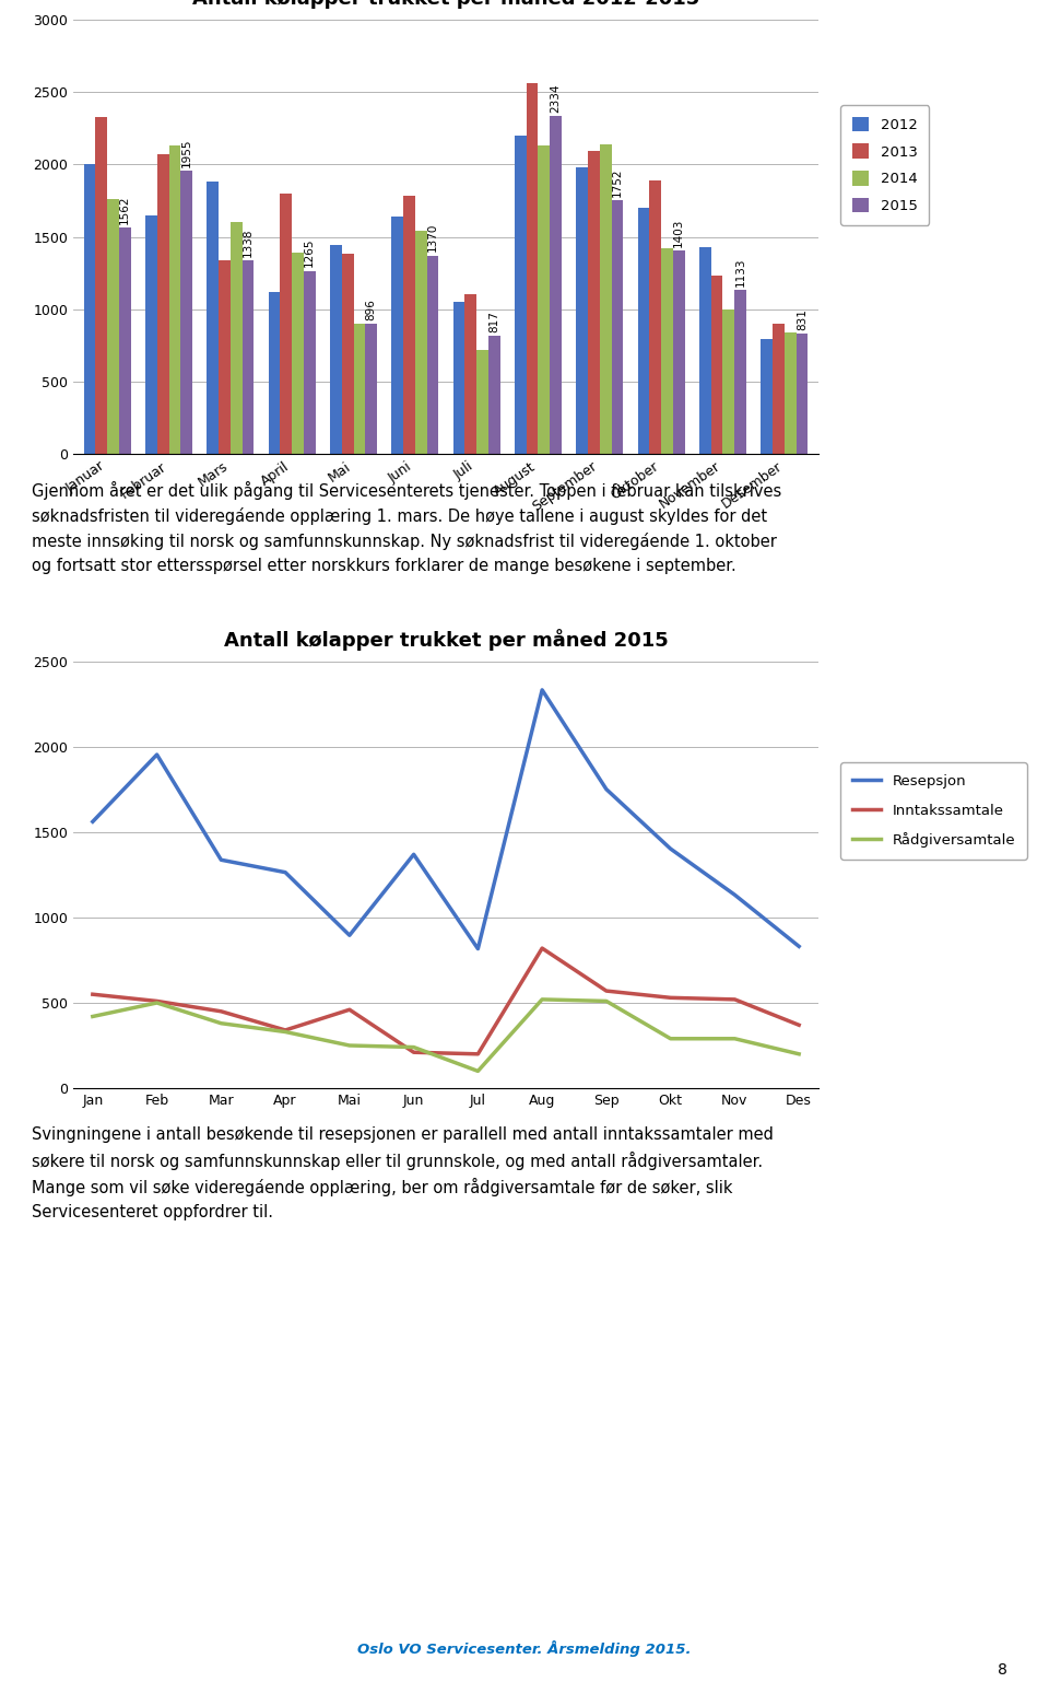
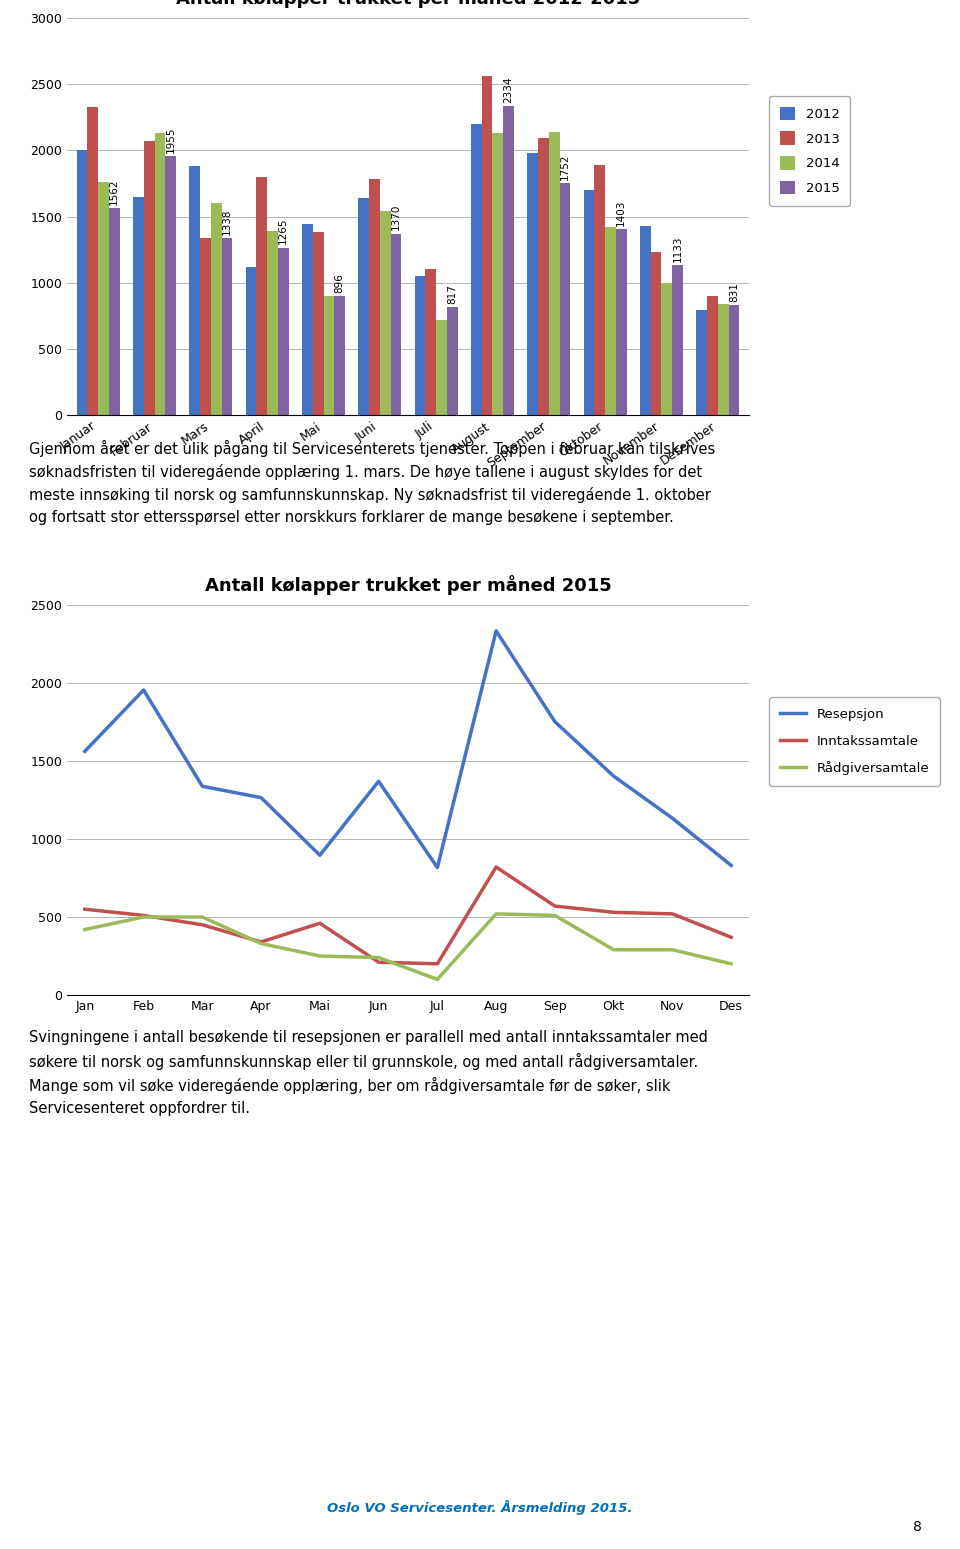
Antall kølapper trukket per måned 2015/Rådgiversamtale/Mar: 380 -> 500
